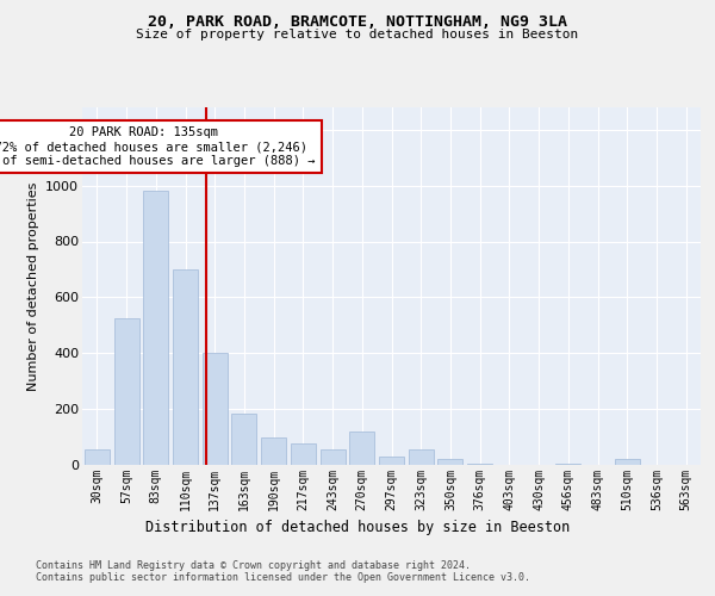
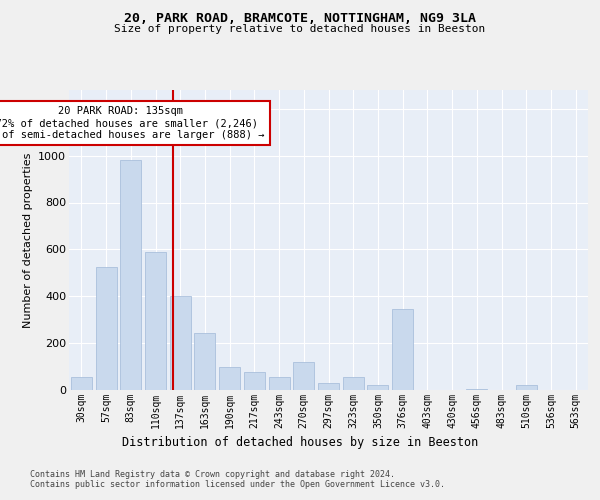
110sqm: 700 -> 590
163sqm: 185 -> 245
376sqm: 5 -> 345
